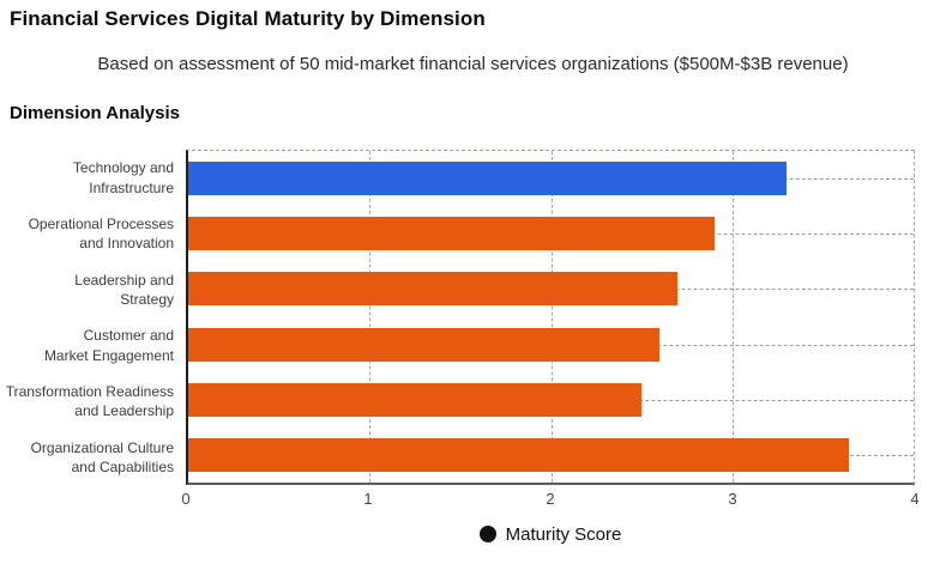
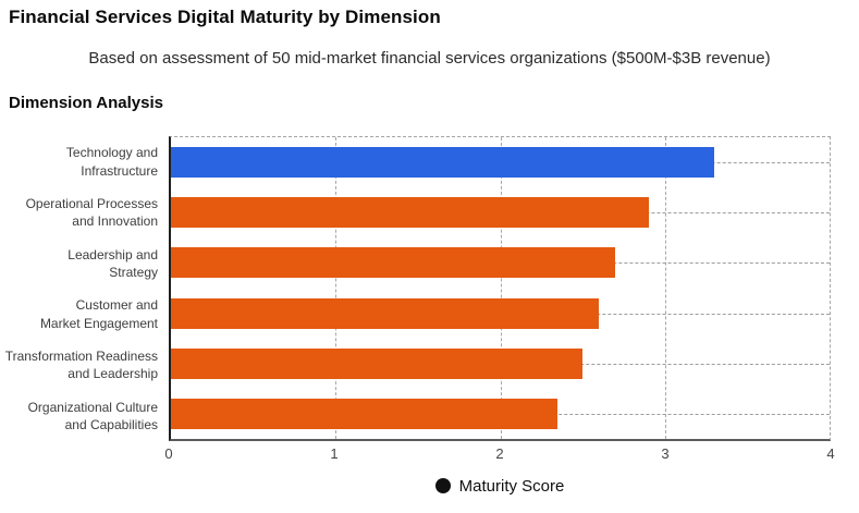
Organizational Culture and Capabilities: 3.64 -> 2.35
